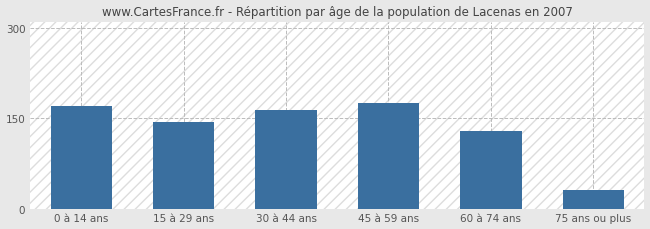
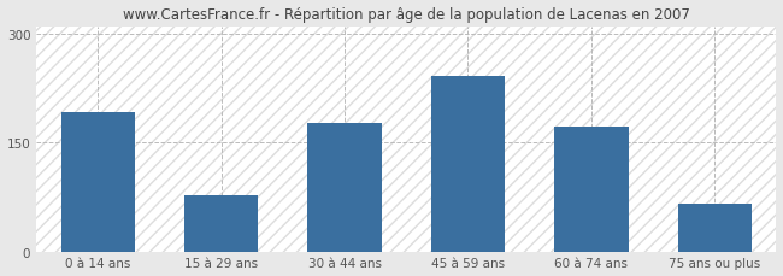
0 à 14 ans: 170 -> 192
15 à 29 ans: 144 -> 78
30 à 44 ans: 163 -> 176
45 à 59 ans: 175 -> 242
60 à 74 ans: 128 -> 172
75 ans ou plus: 30 -> 66
